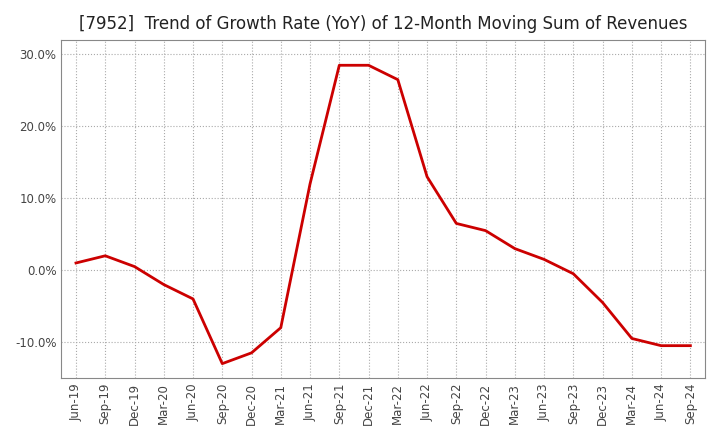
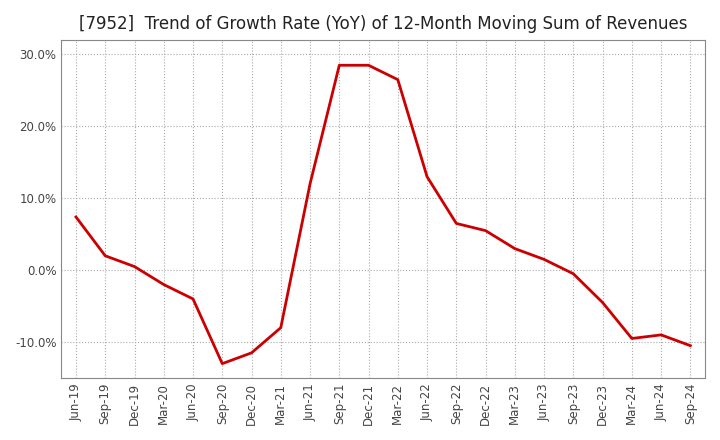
Jun-19: 1.0% -> 7.4%
Jun-24: -10.5% -> -9.0%
